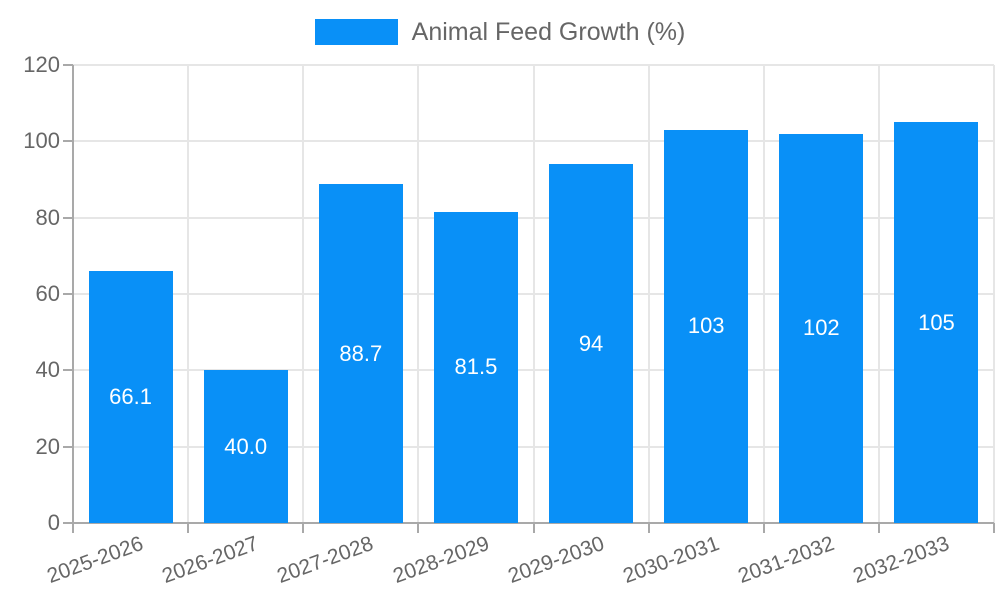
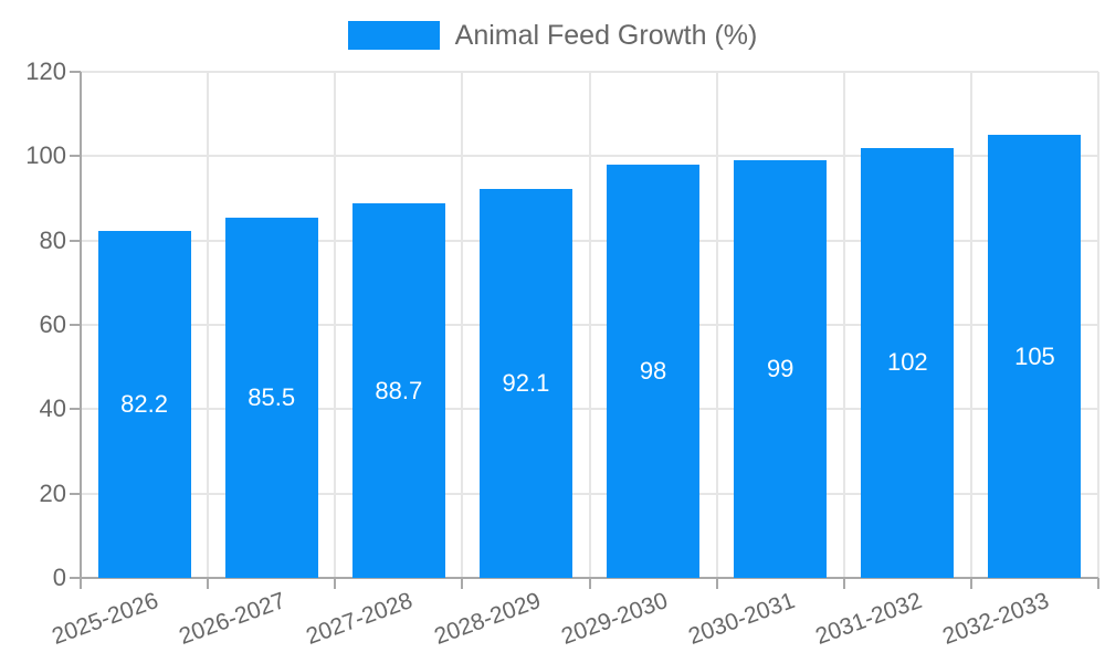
2025-2026: 66.1 -> 82.2
2026-2027: 40.0 -> 85.5
2028-2029: 81.5 -> 92.1
2029-2030: 94 -> 98
2030-2031: 103 -> 99
